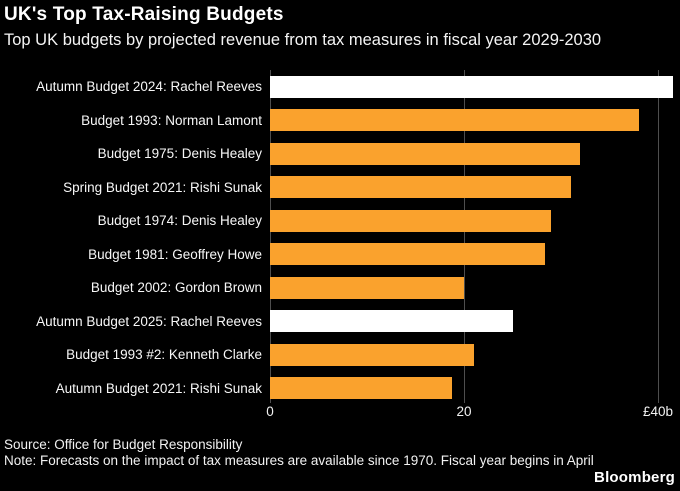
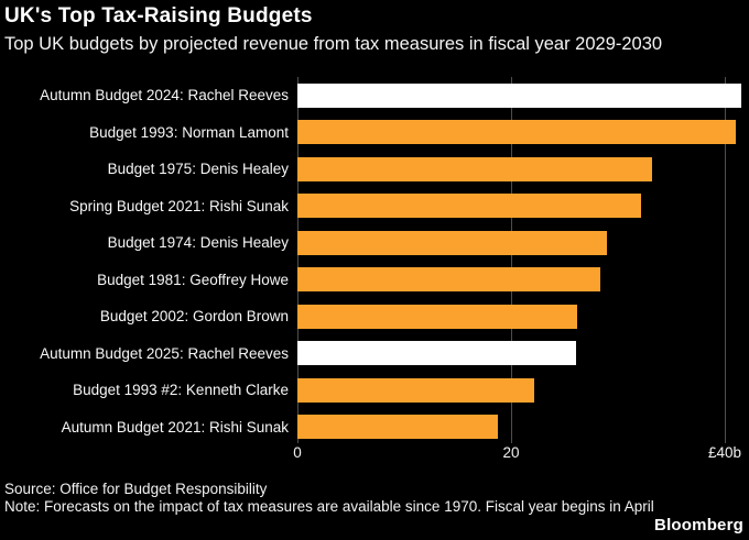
Budget 1993: Norman Lamont: £38b -> £41b
Budget 1975: Denis Healey: £32b -> £33b
Spring Budget 2021: Rishi Sunak: £31b -> £32b
Budget 2002: Gordon Brown: £20b -> £26b
Autumn Budget 2025: Rachel Reeves: £25b -> £26b
Budget 1993 #2: Kenneth Clarke: £21b -> £22b
